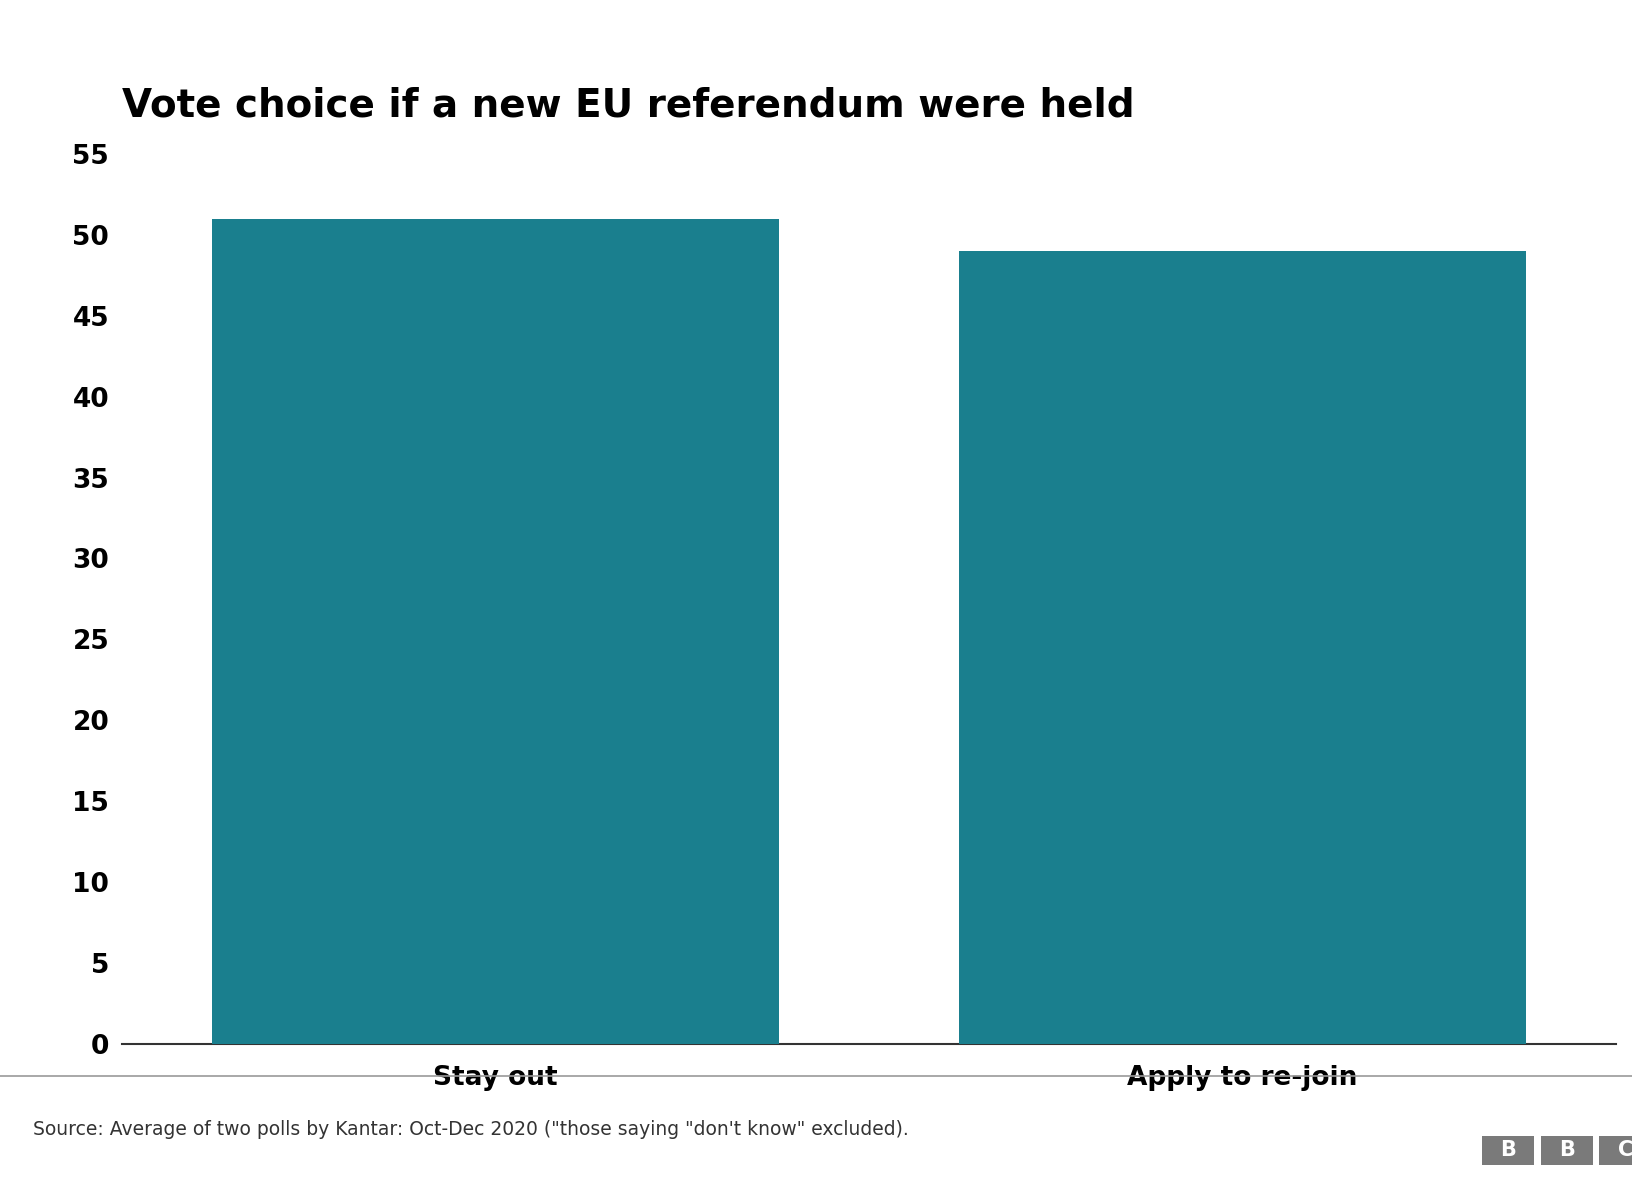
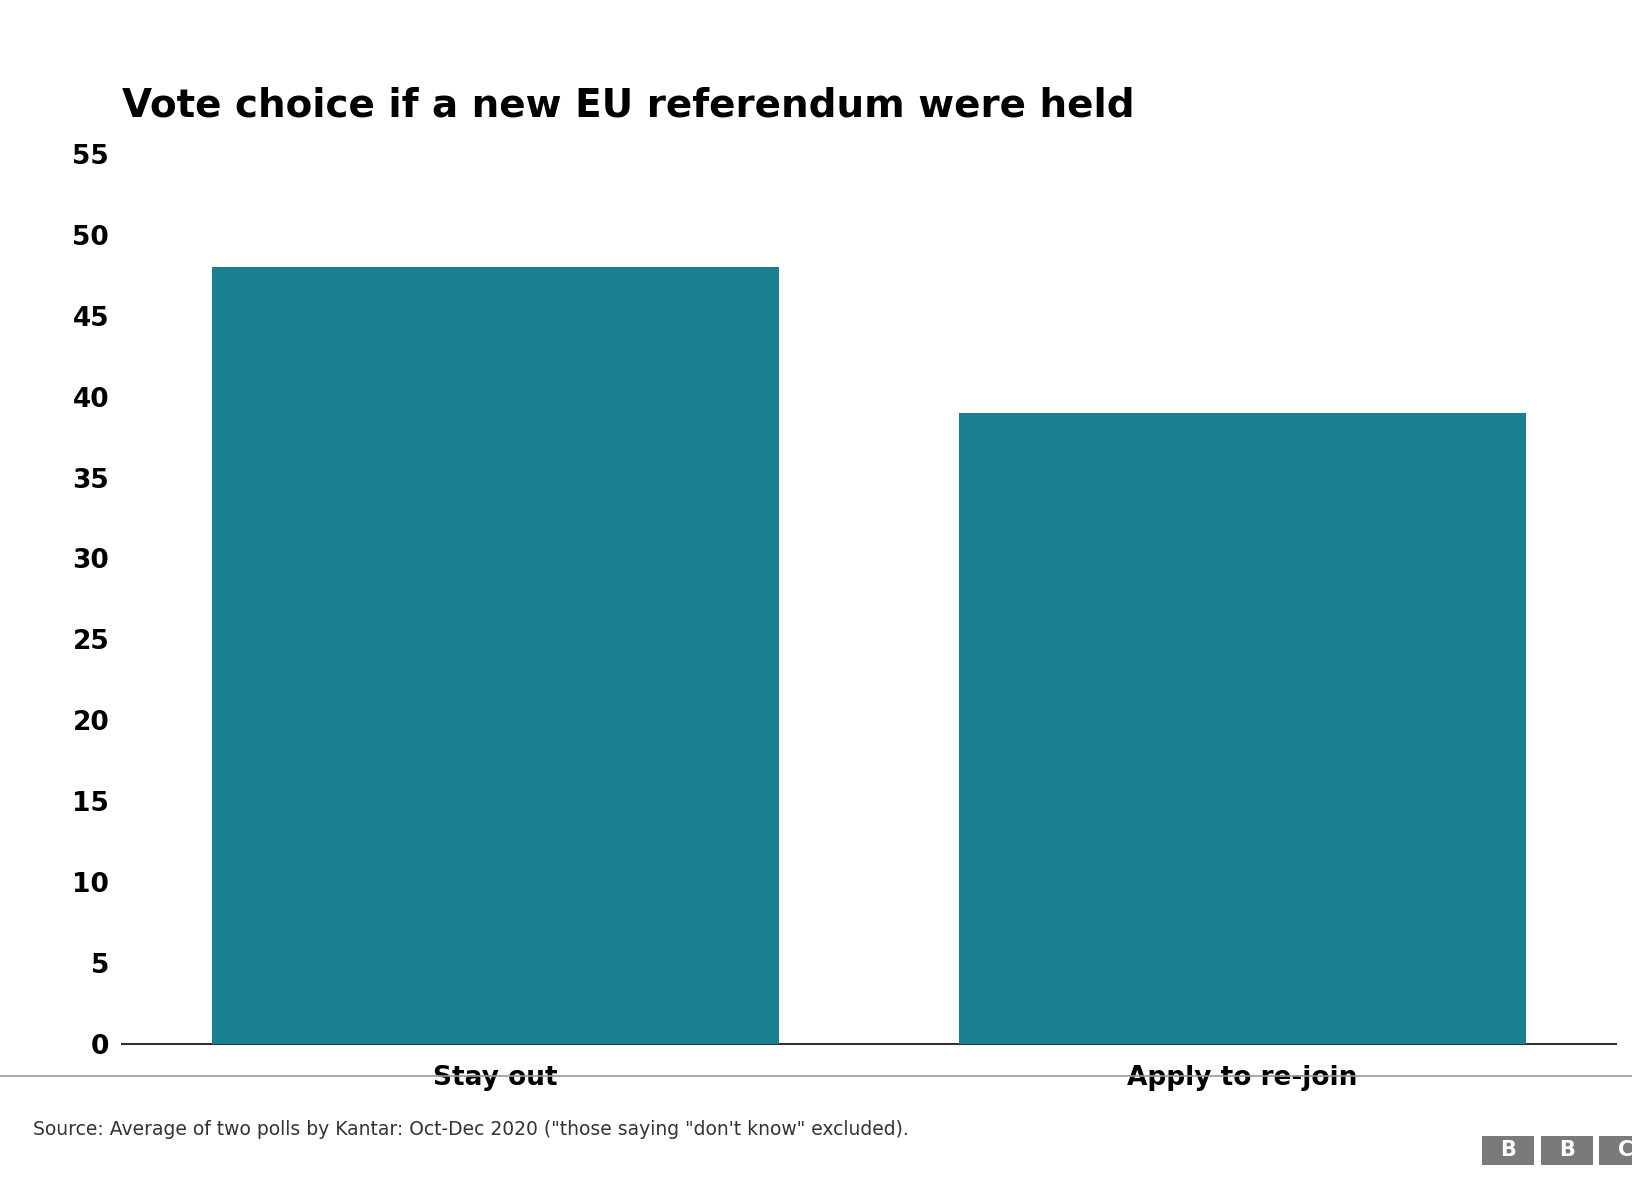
Stay out: 51 -> 48
Apply to re-join: 49 -> 39
